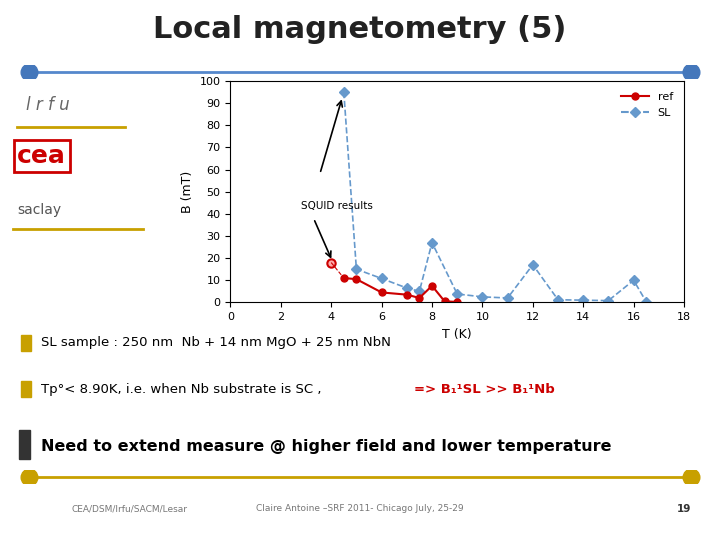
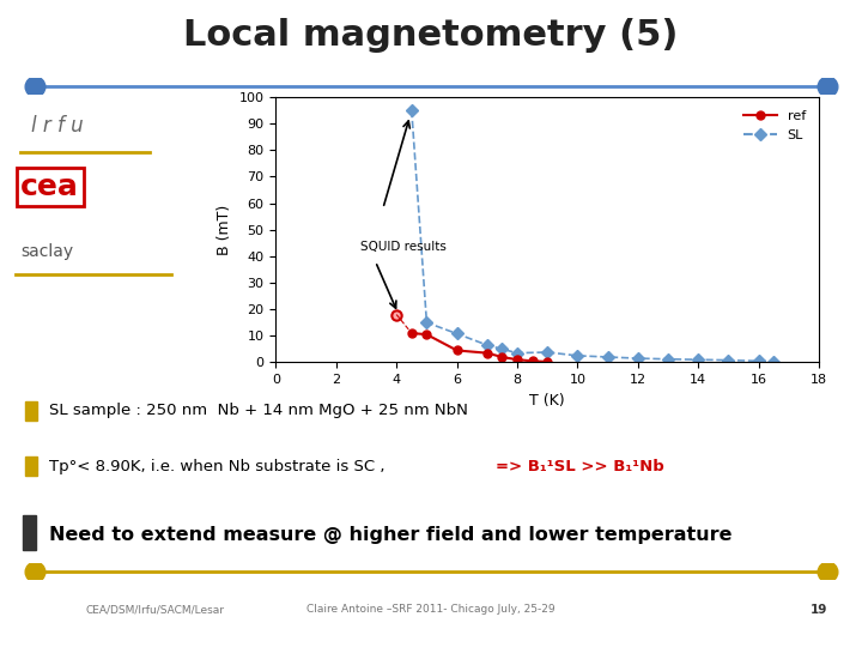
ref/8: 7.5 -> 1.0
SL/8: 27.0 -> 3.5
SL/12: 17.0 -> 1.5
SL/16: 10.0 -> 0.5
